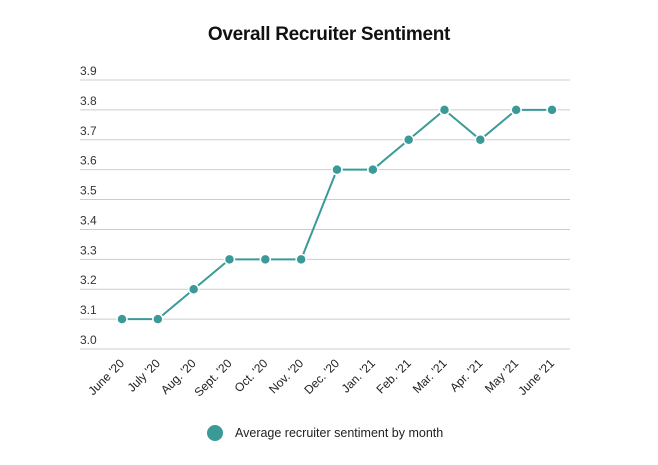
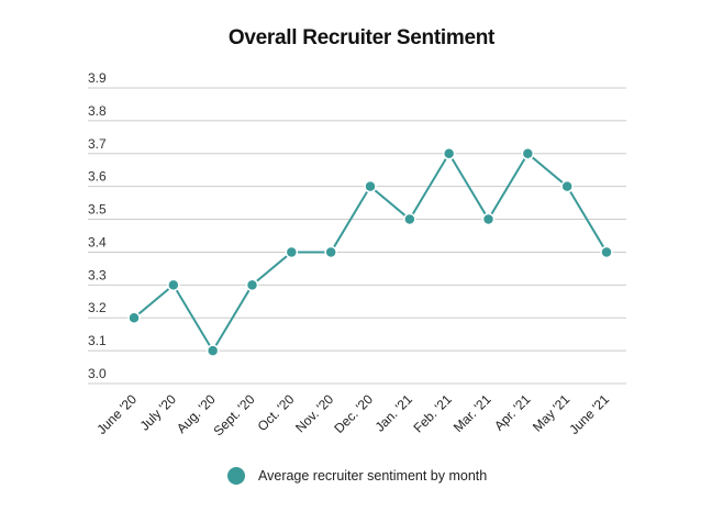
June '20: 3.1 -> 3.2
July '20: 3.1 -> 3.3
Aug. '20: 3.2 -> 3.1
Oct. '20: 3.3 -> 3.4
Nov. '20: 3.3 -> 3.4
Jan. '21: 3.6 -> 3.5
Mar. '21: 3.8 -> 3.5
May '21: 3.8 -> 3.6
June '21: 3.8 -> 3.4
